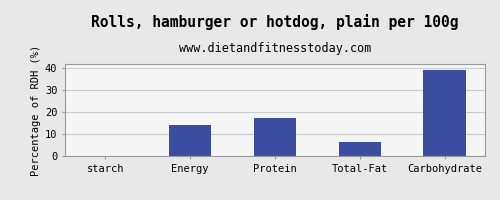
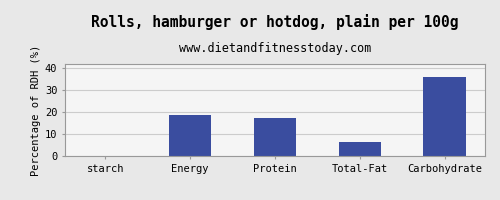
Energy: 14.2 -> 18.5
Carbohydrate: 39.2 -> 36.0
